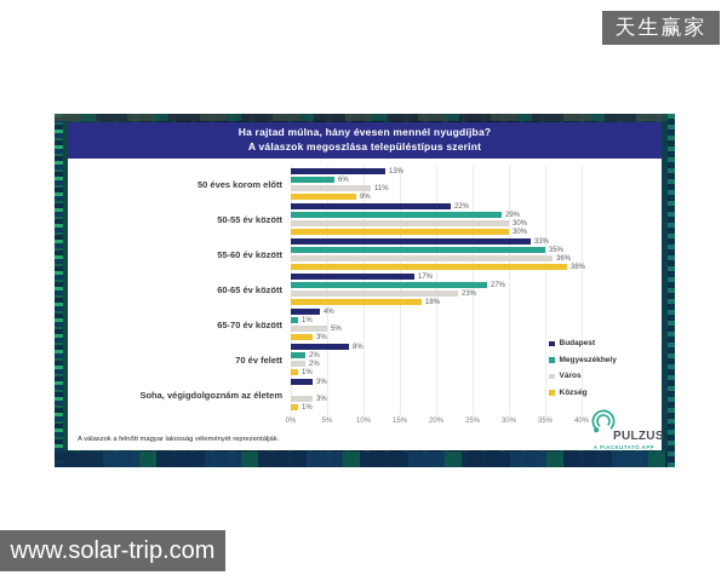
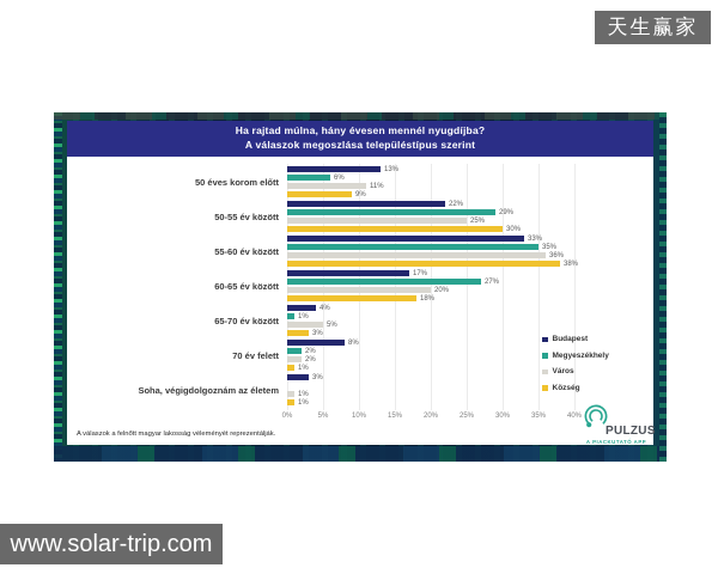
Város/50-55 év között: 30% -> 25%
Város/60-65 év között: 23% -> 20%
Város/Soha, végigdolgoznám az életem: 3% -> 1%
